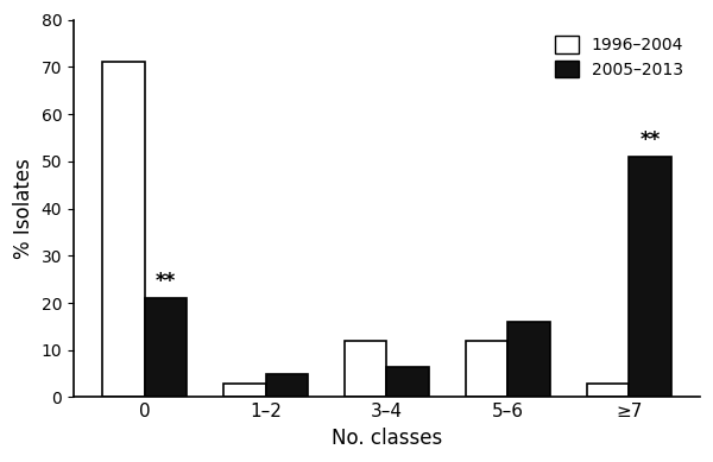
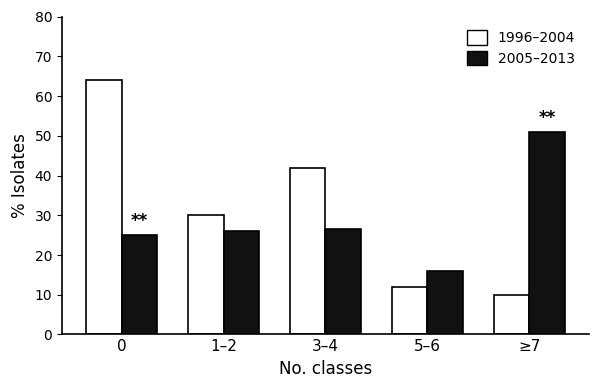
1996–2004/0: 71 -> 64
2005–2013/0: 21.0 -> 25.0
1996–2004/1–2: 3 -> 30
2005–2013/1–2: 5.0 -> 26.0
1996–2004/3–4: 12 -> 42
2005–2013/3–4: 6.5 -> 26.5
1996–2004/≥7: 3 -> 10
